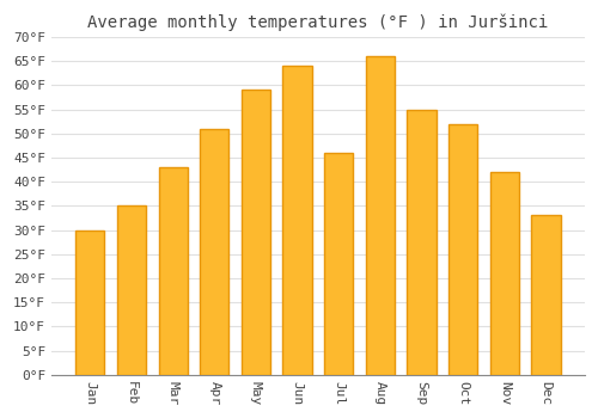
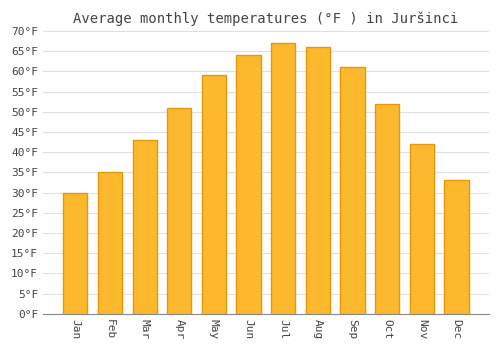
Jul: 46°F -> 67°F
Sep: 55°F -> 61°F
